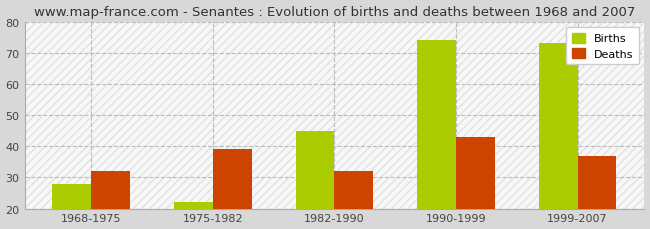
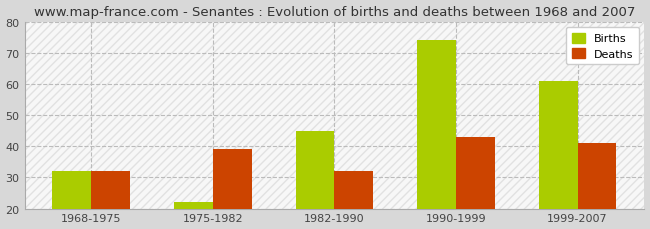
Births/1968-1975: 28 -> 32
Births/1999-2007: 73 -> 61
Deaths/1999-2007: 37 -> 41
